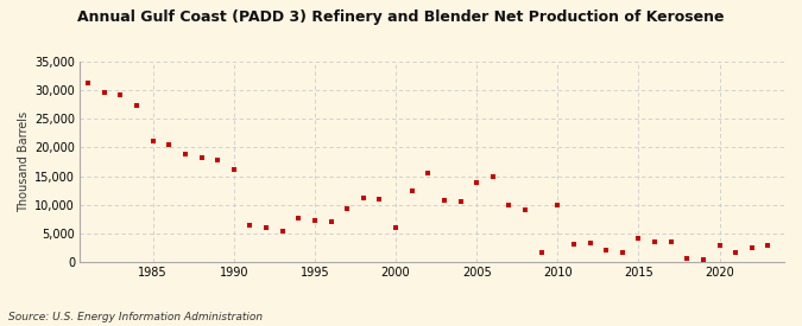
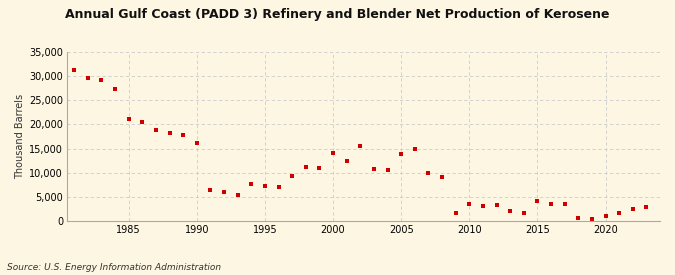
2000: 6,000 -> 14,000
2010: 10,000 -> 3,600
2020: 3,000 -> 1,000
